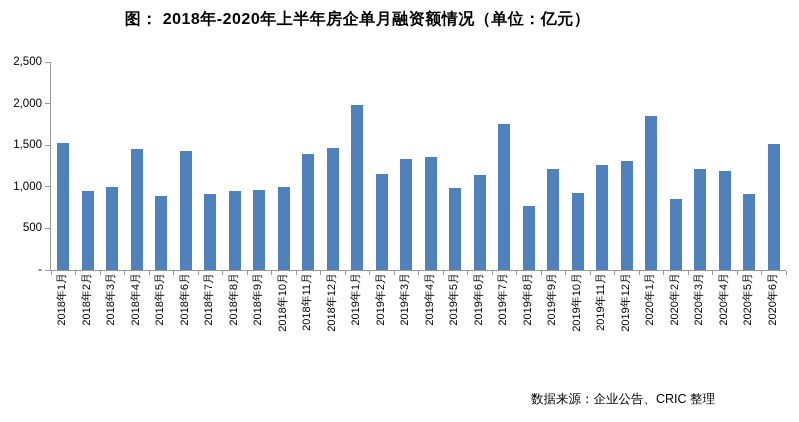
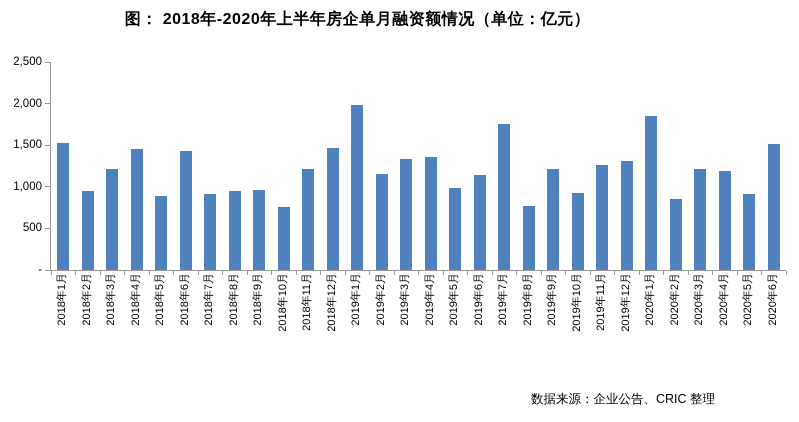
2018年3月: 1000 -> 1200
2018年10月: 1000 -> 800
2018年11月: 1400 -> 1200
